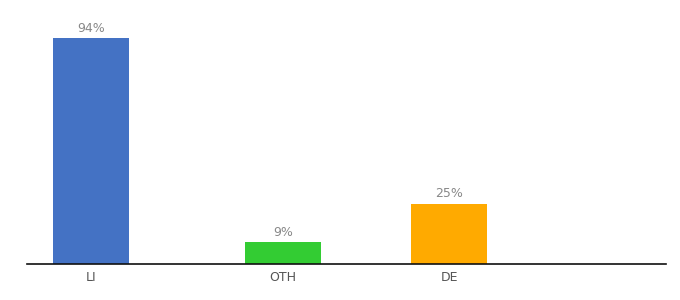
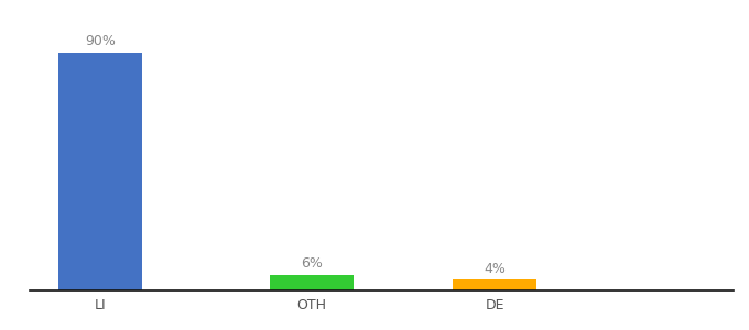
LI: 94% -> 90%
OTH: 9% -> 6%
DE: 25% -> 4%
